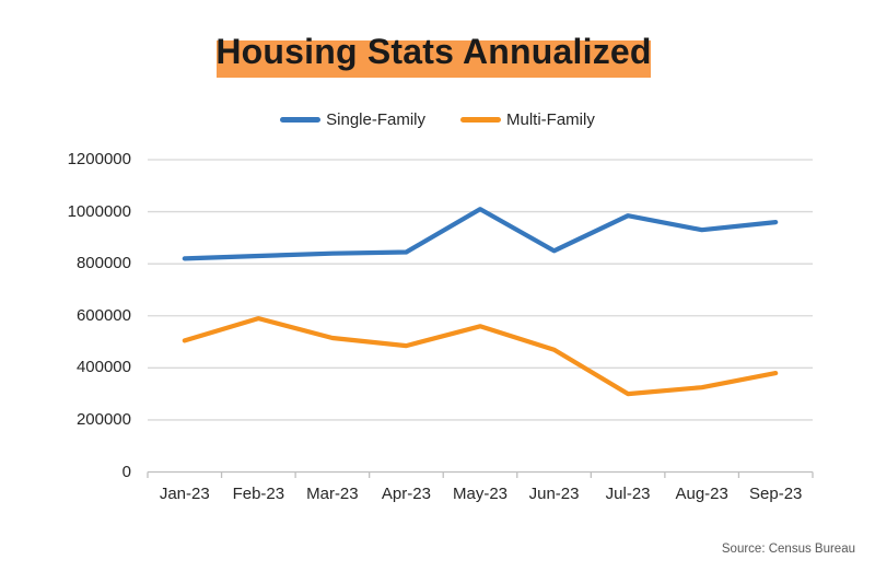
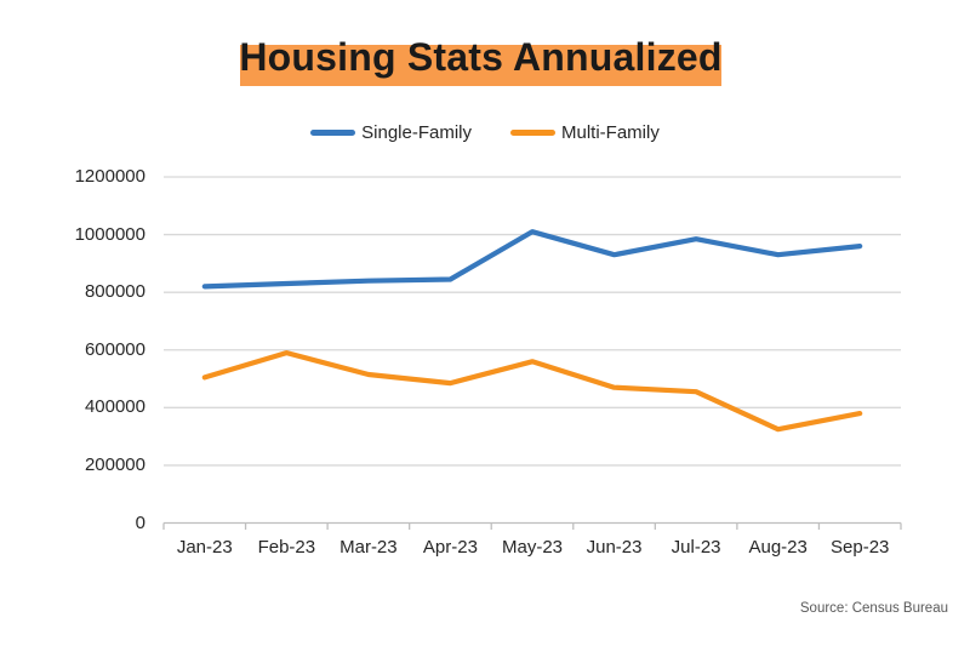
Single-Family/Jun-23: 850000 -> 930000
Multi-Family/Jul-23: 300000 -> 460000
